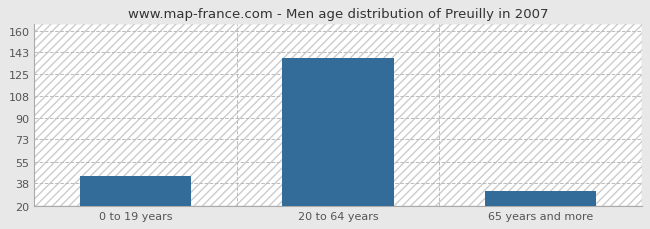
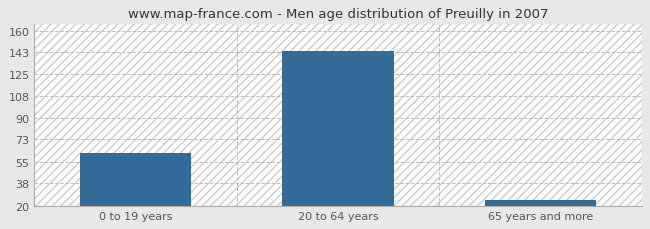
0 to 19 years: 44 -> 62
20 to 64 years: 138 -> 144
65 years and more: 32 -> 25
